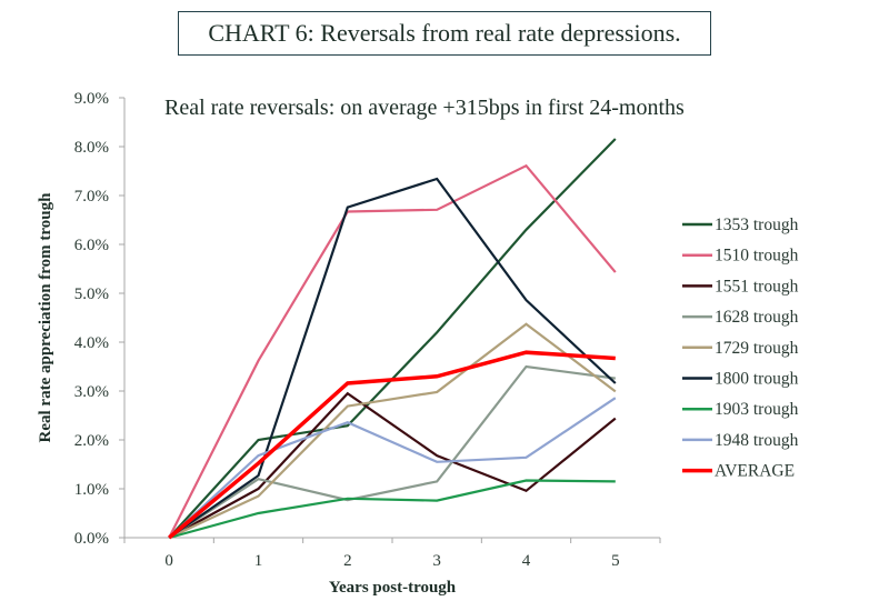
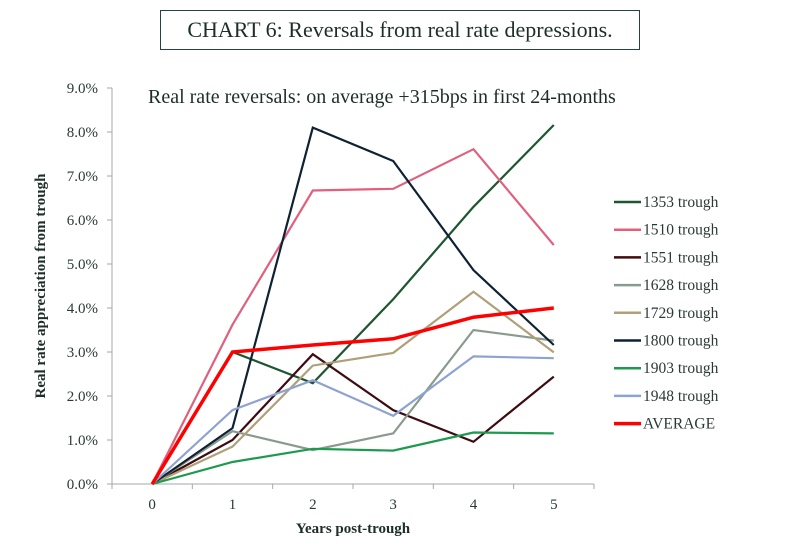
1353 trough/1: 2.0% -> 3.0%
AVERAGE/1: 1.5% -> 3.0%
1800 trough/2: 6.8% -> 8.1%
1948 trough/4: 1.6% -> 2.9%
AVERAGE/5: 3.7% -> 4.0%
